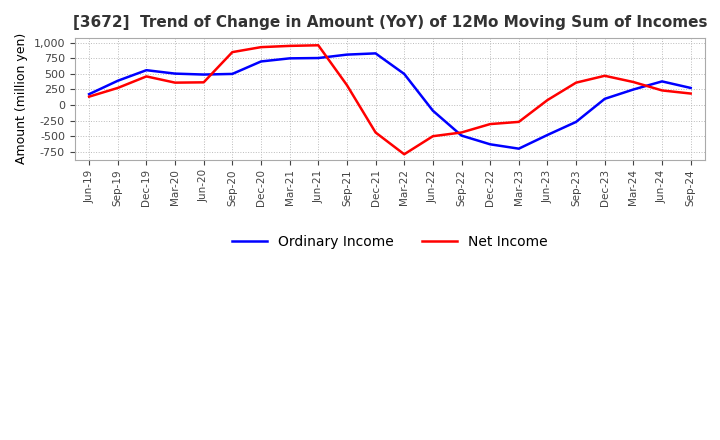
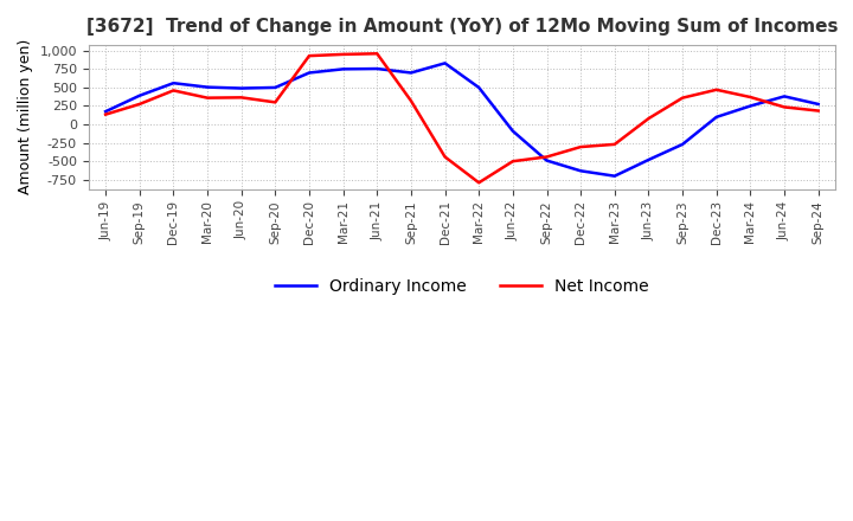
Net Income/Sep-20: 850 -> 300
Ordinary Income/Sep-21: 810 -> 700
